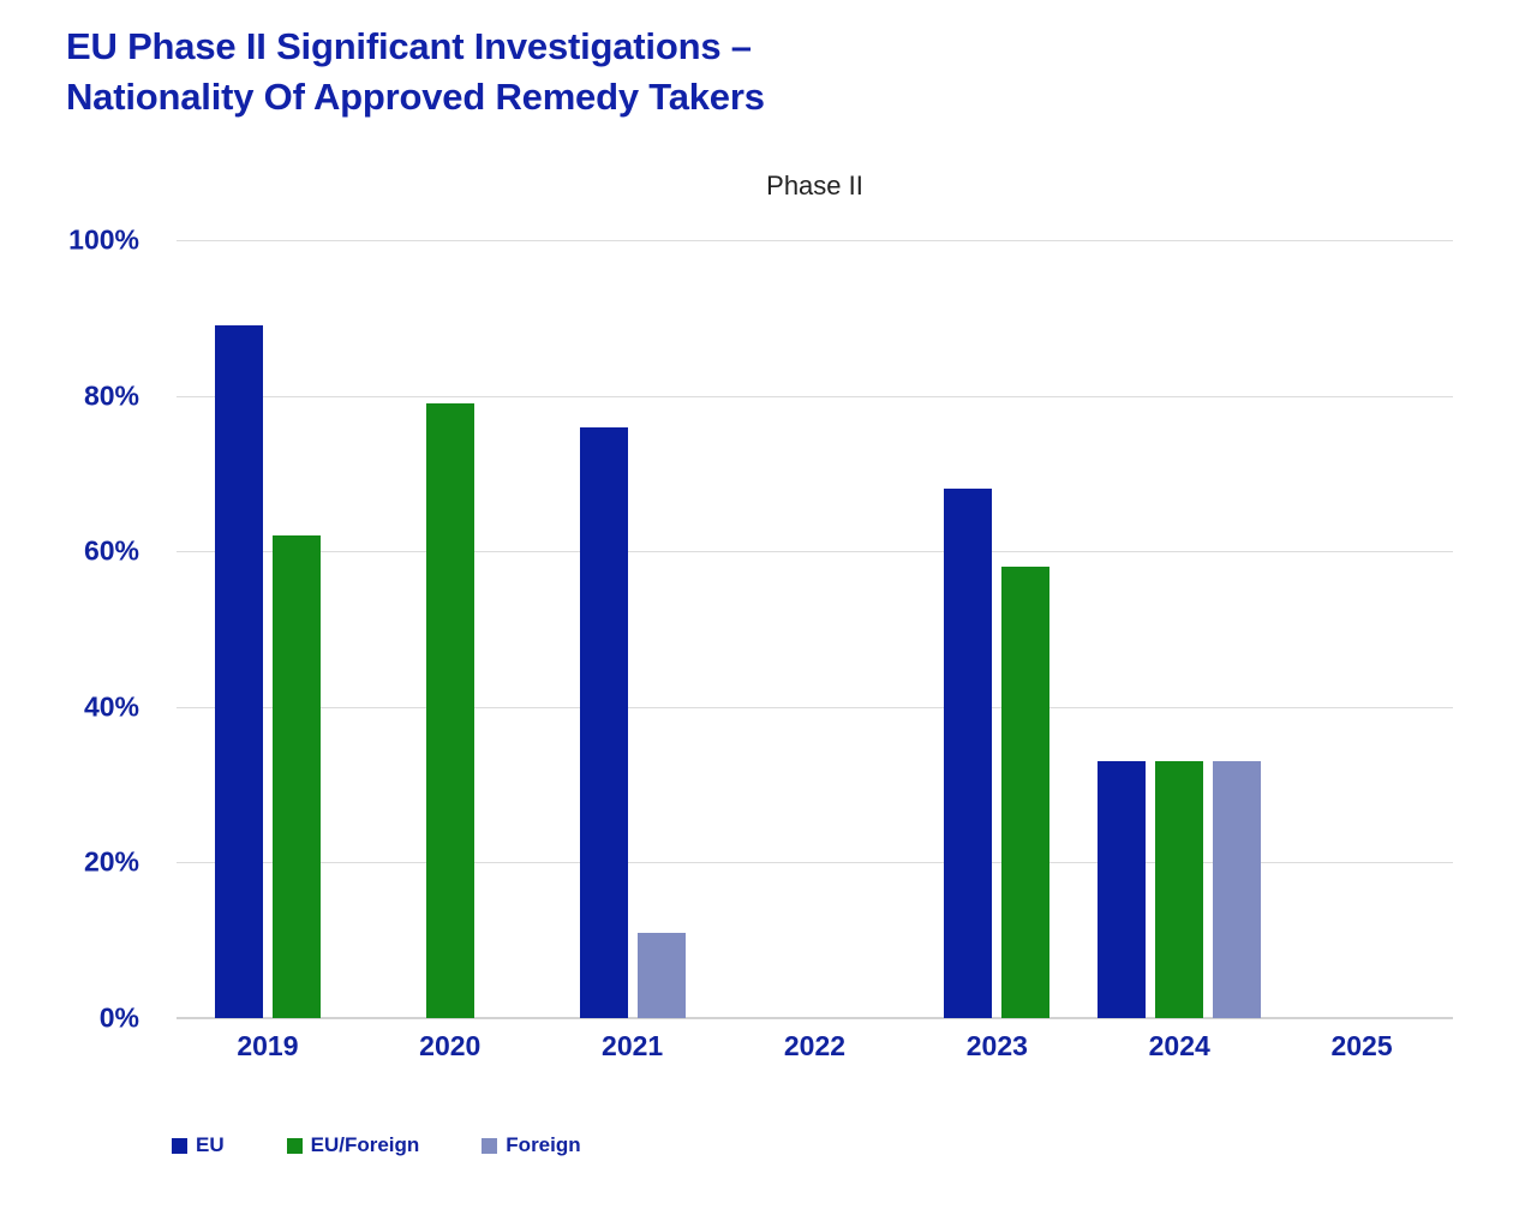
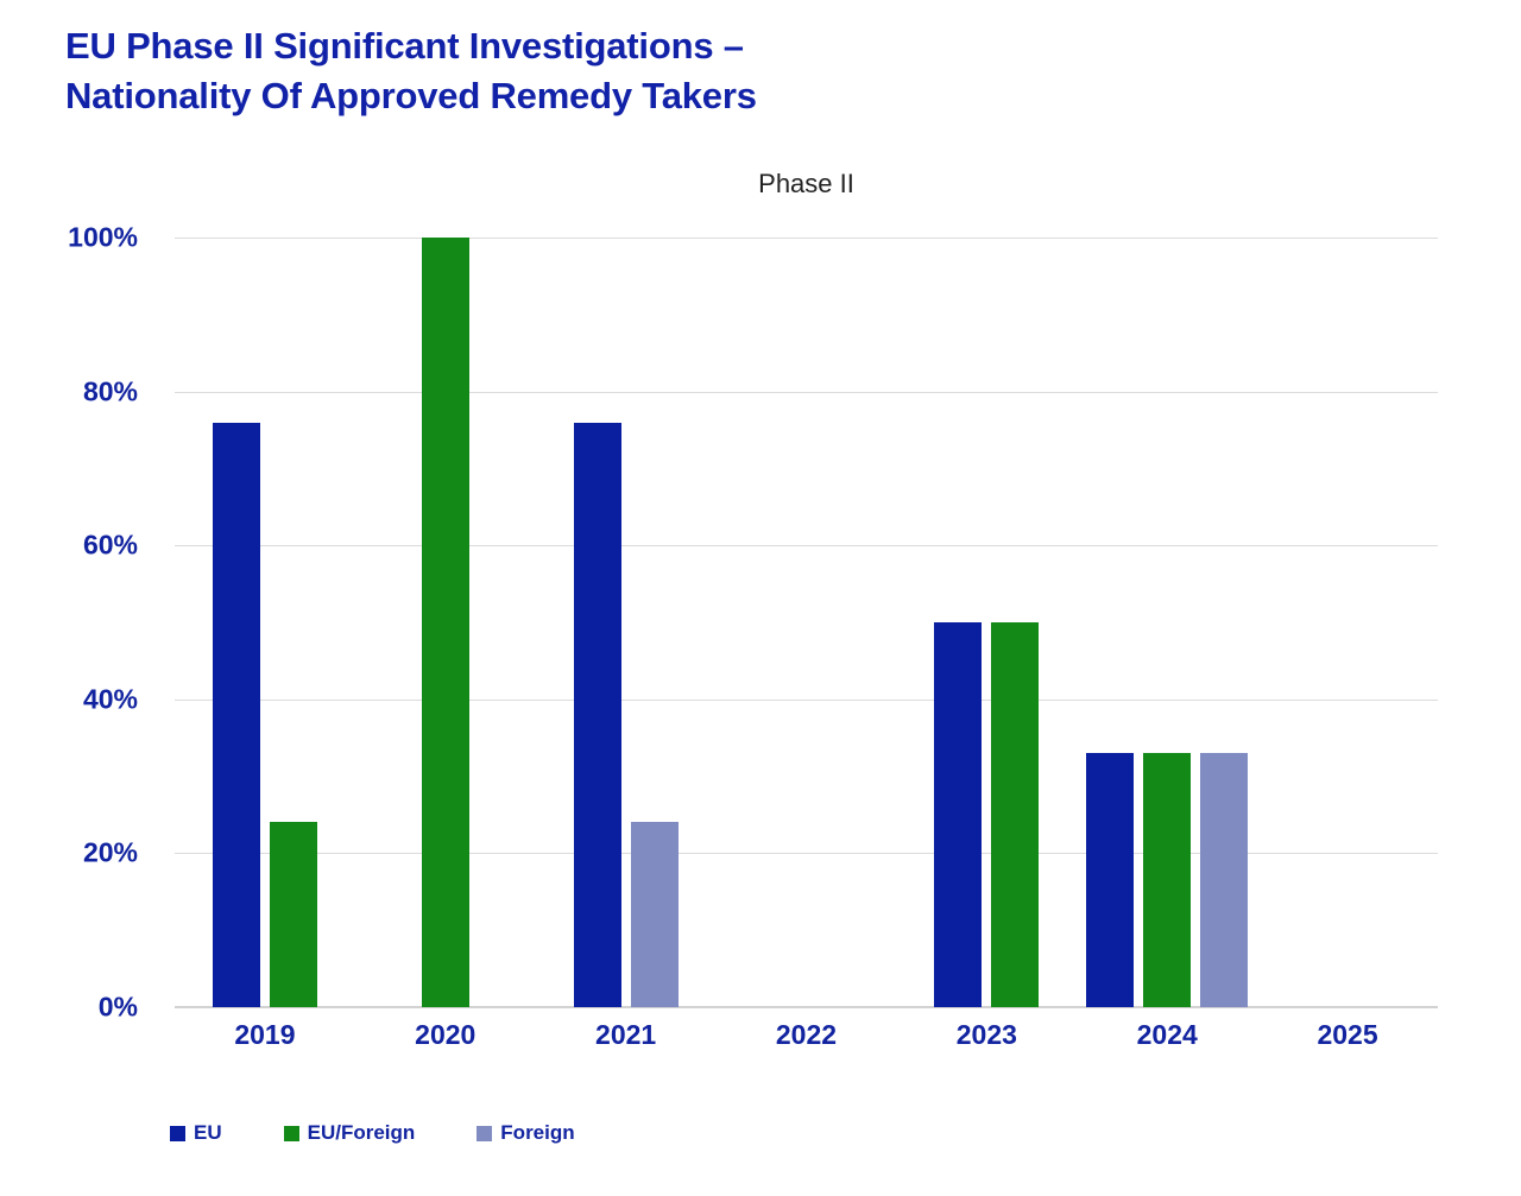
EU/2019: 89% -> 76%
EU/Foreign/2019: 62% -> 24%
EU/Foreign/2020: 79% -> 100%
Foreign/2021: 11% -> 24%
EU/2023: 68% -> 50%
EU/Foreign/2023: 58% -> 50%
